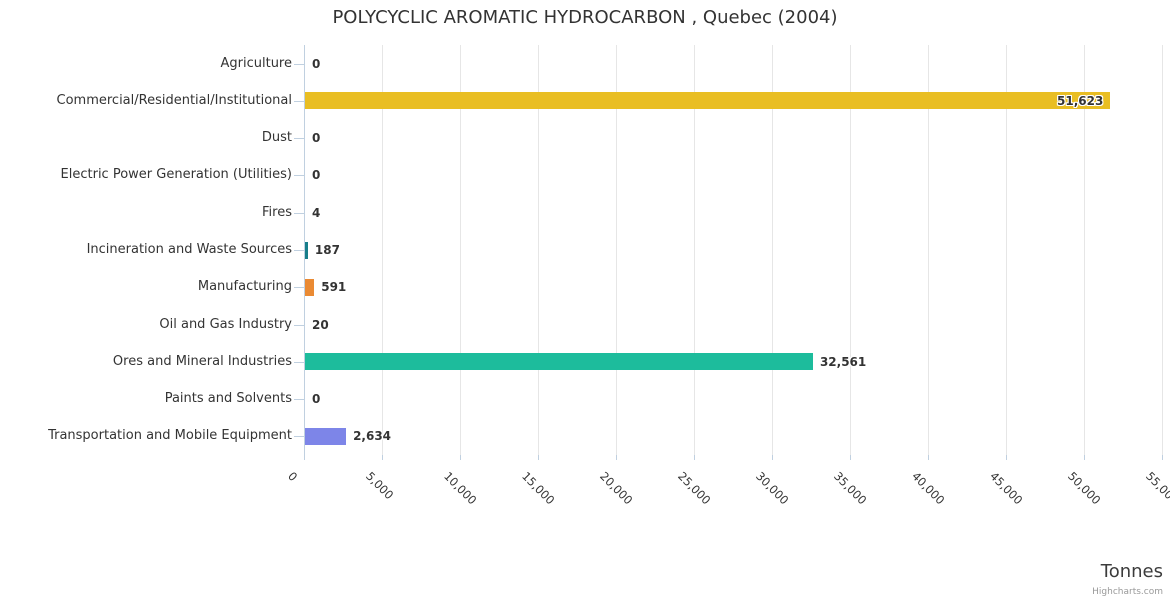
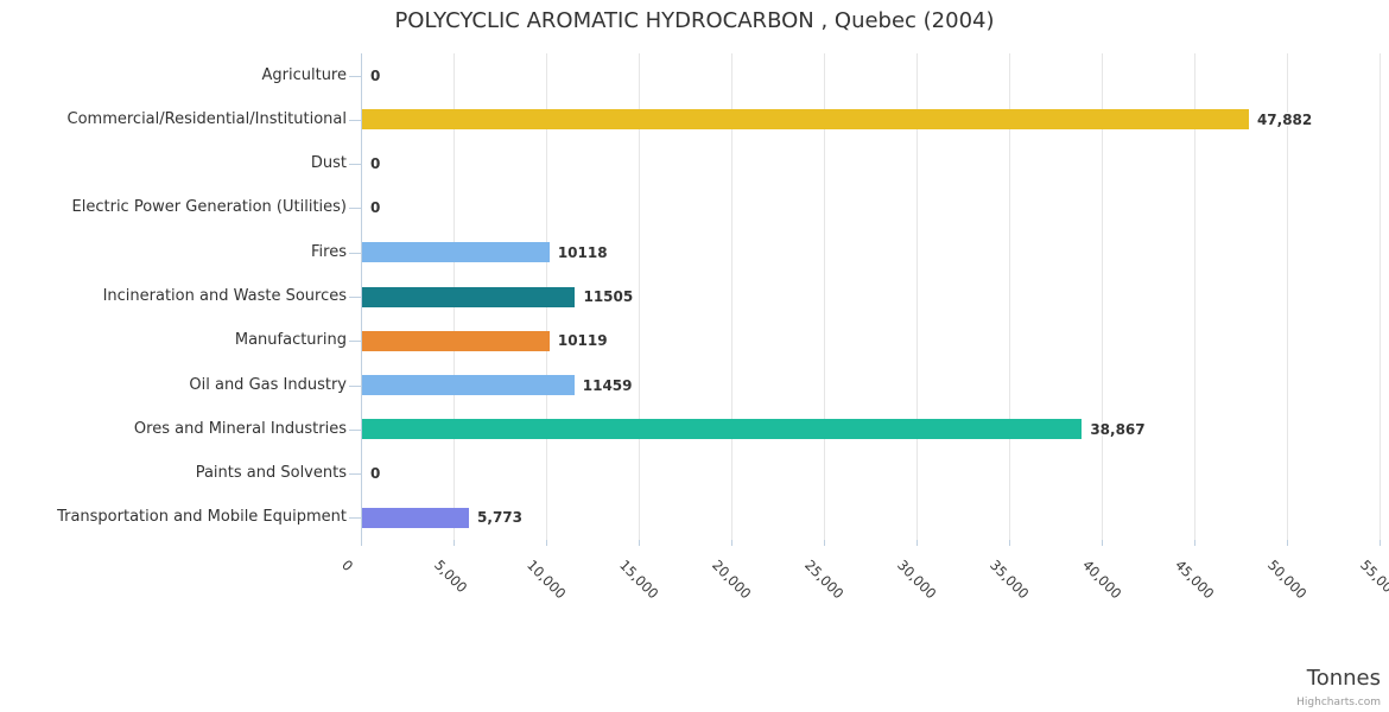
Commercial/Residential/Institutional: 51,623 -> 47,882
Fires: 4 -> 10118
Incineration and Waste Sources: 187 -> 11505
Manufacturing: 591 -> 10119
Oil and Gas Industry: 20 -> 11459
Ores and Mineral Industries: 32,561 -> 38,867
Transportation and Mobile Equipment: 2,634 -> 5,773
